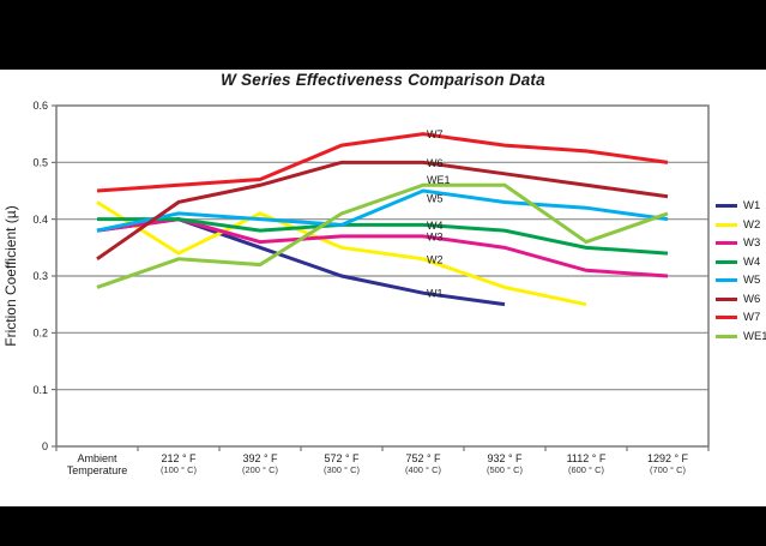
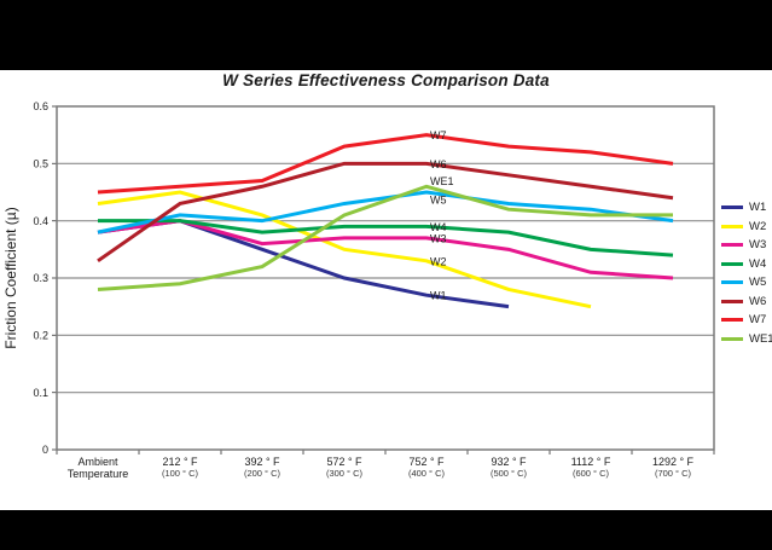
W2/212 °F (100 °C): 0.34 -> 0.45
WE1/212 °F (100 °C): 0.33 -> 0.29
W5/572 °F (300 °C): 0.39 -> 0.43
WE1/932 °F (500 °C): 0.46 -> 0.42
WE1/1112 °F (600 °C): 0.36 -> 0.41
